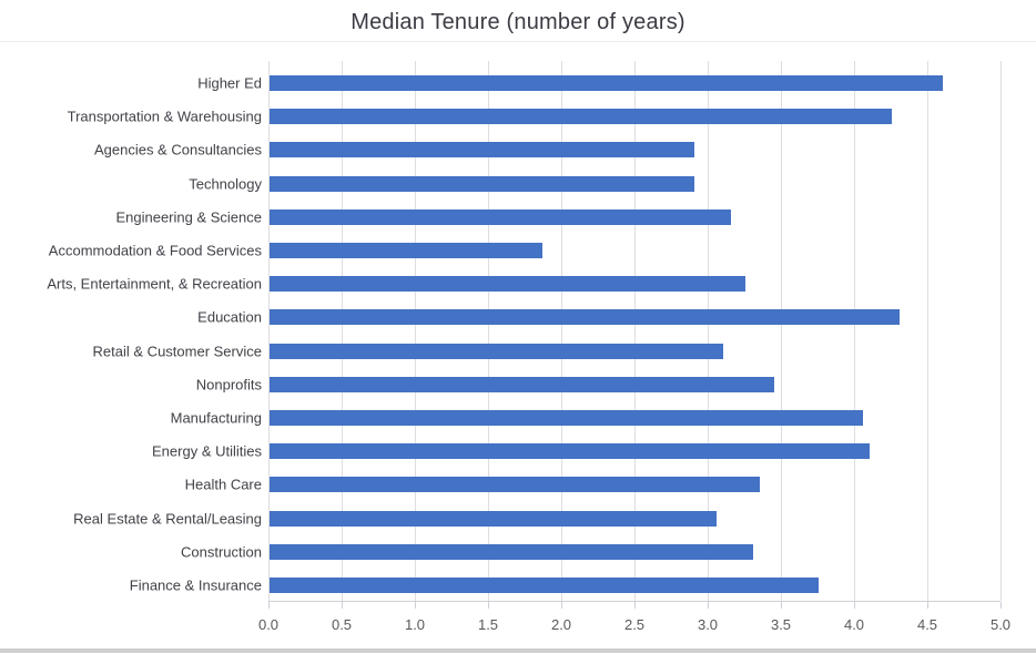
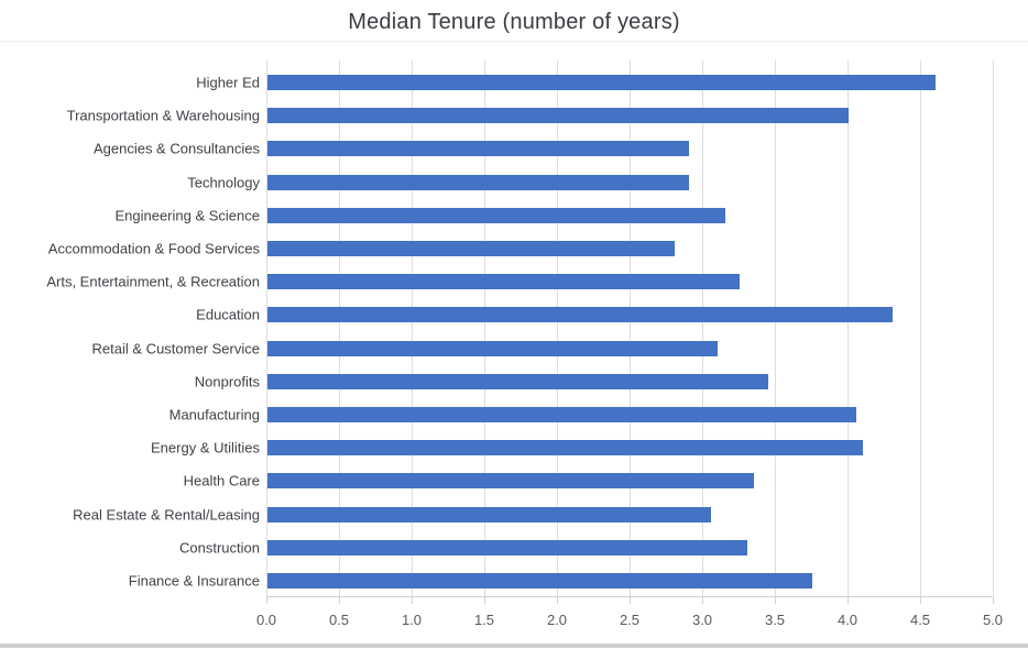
Transportation & Warehousing: 4.25 -> 4.00
Accommodation & Food Services: 1.86 -> 2.80
